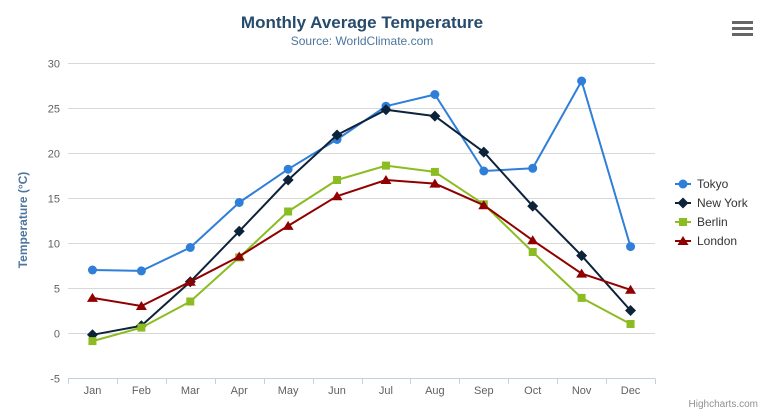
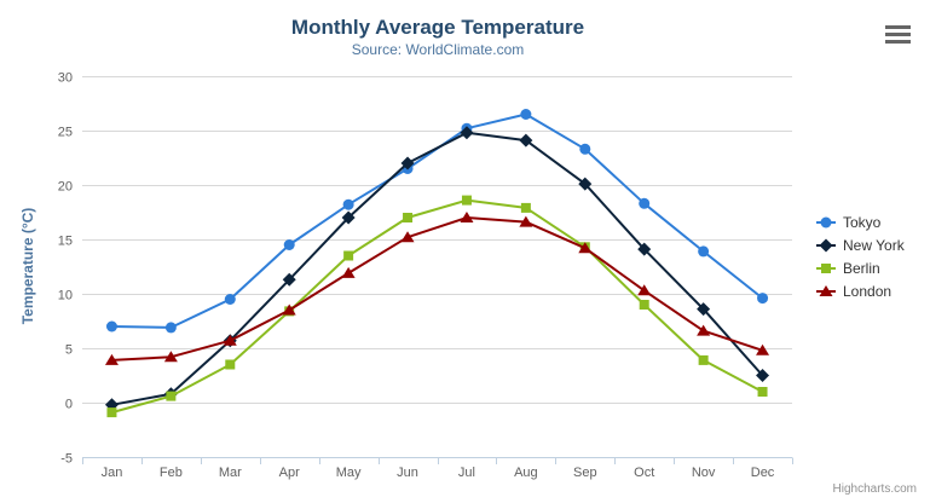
London/Feb: 3 -> 4
Tokyo/Sep: 18 -> 23
Tokyo/Nov: 28 -> 14
